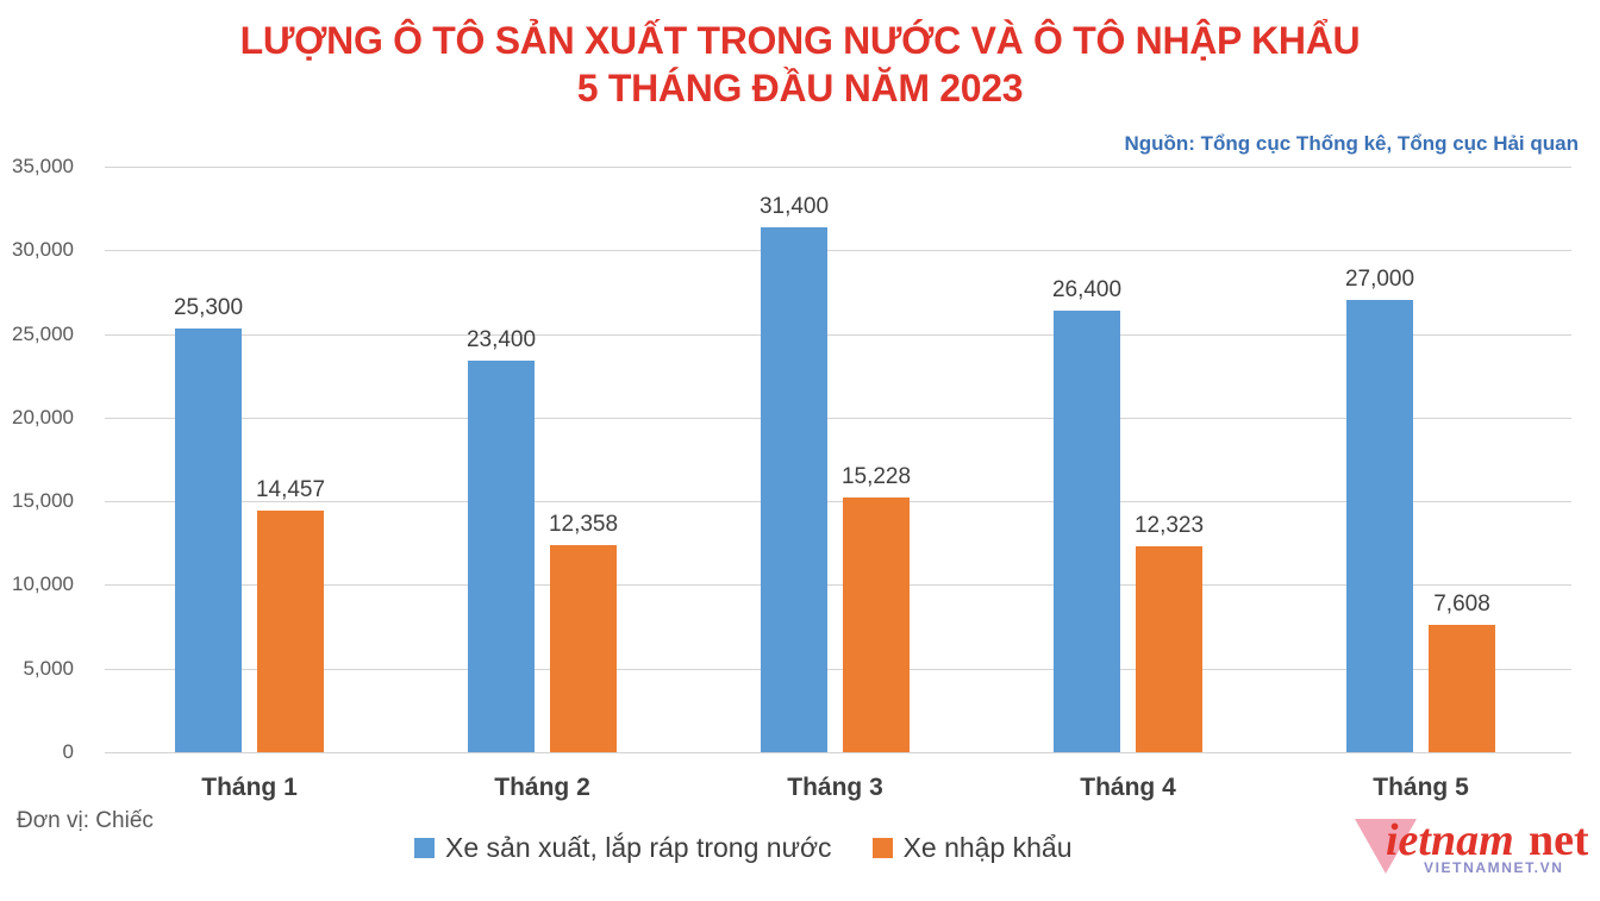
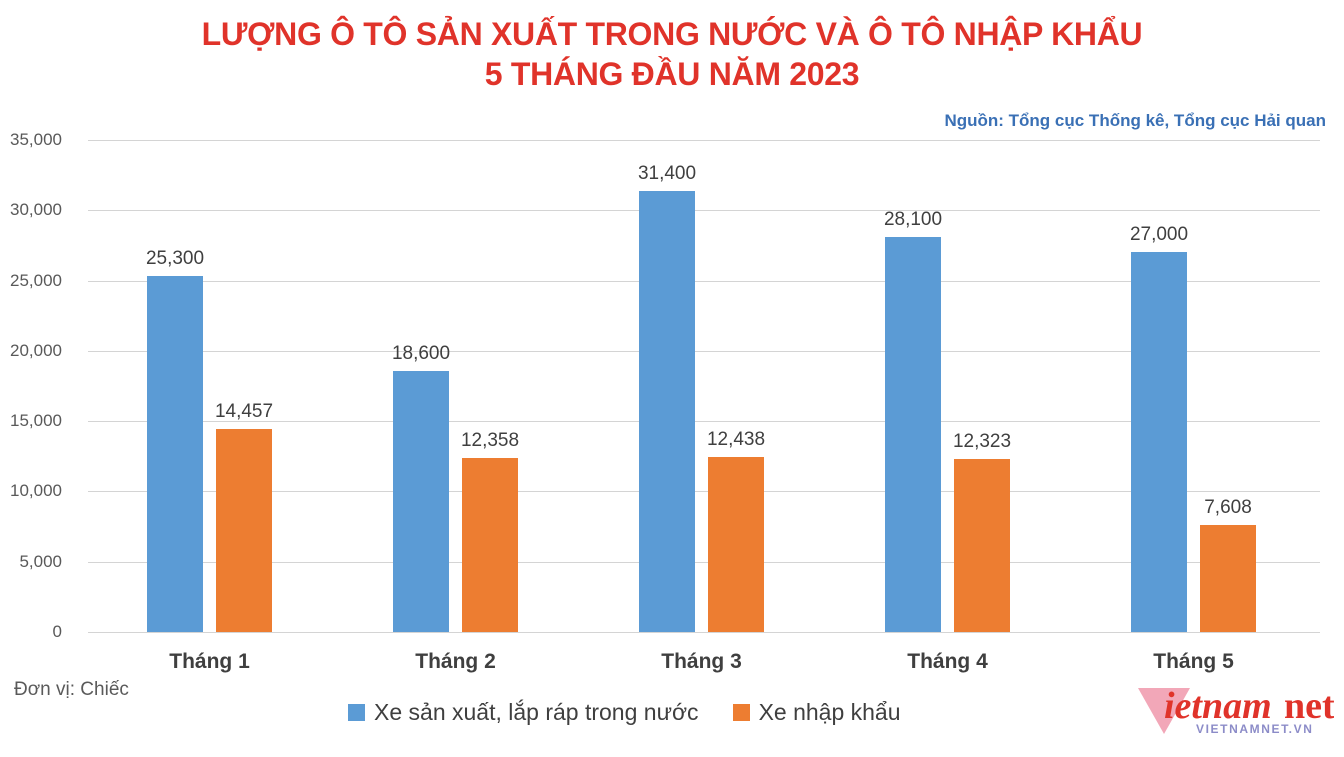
Xe sản xuất, lắp ráp trong nước/Tháng 2: 23,400 -> 18,600
Xe nhập khẩu/Tháng 3: 15,228 -> 12,438
Xe sản xuất, lắp ráp trong nước/Tháng 4: 26,400 -> 28,100
